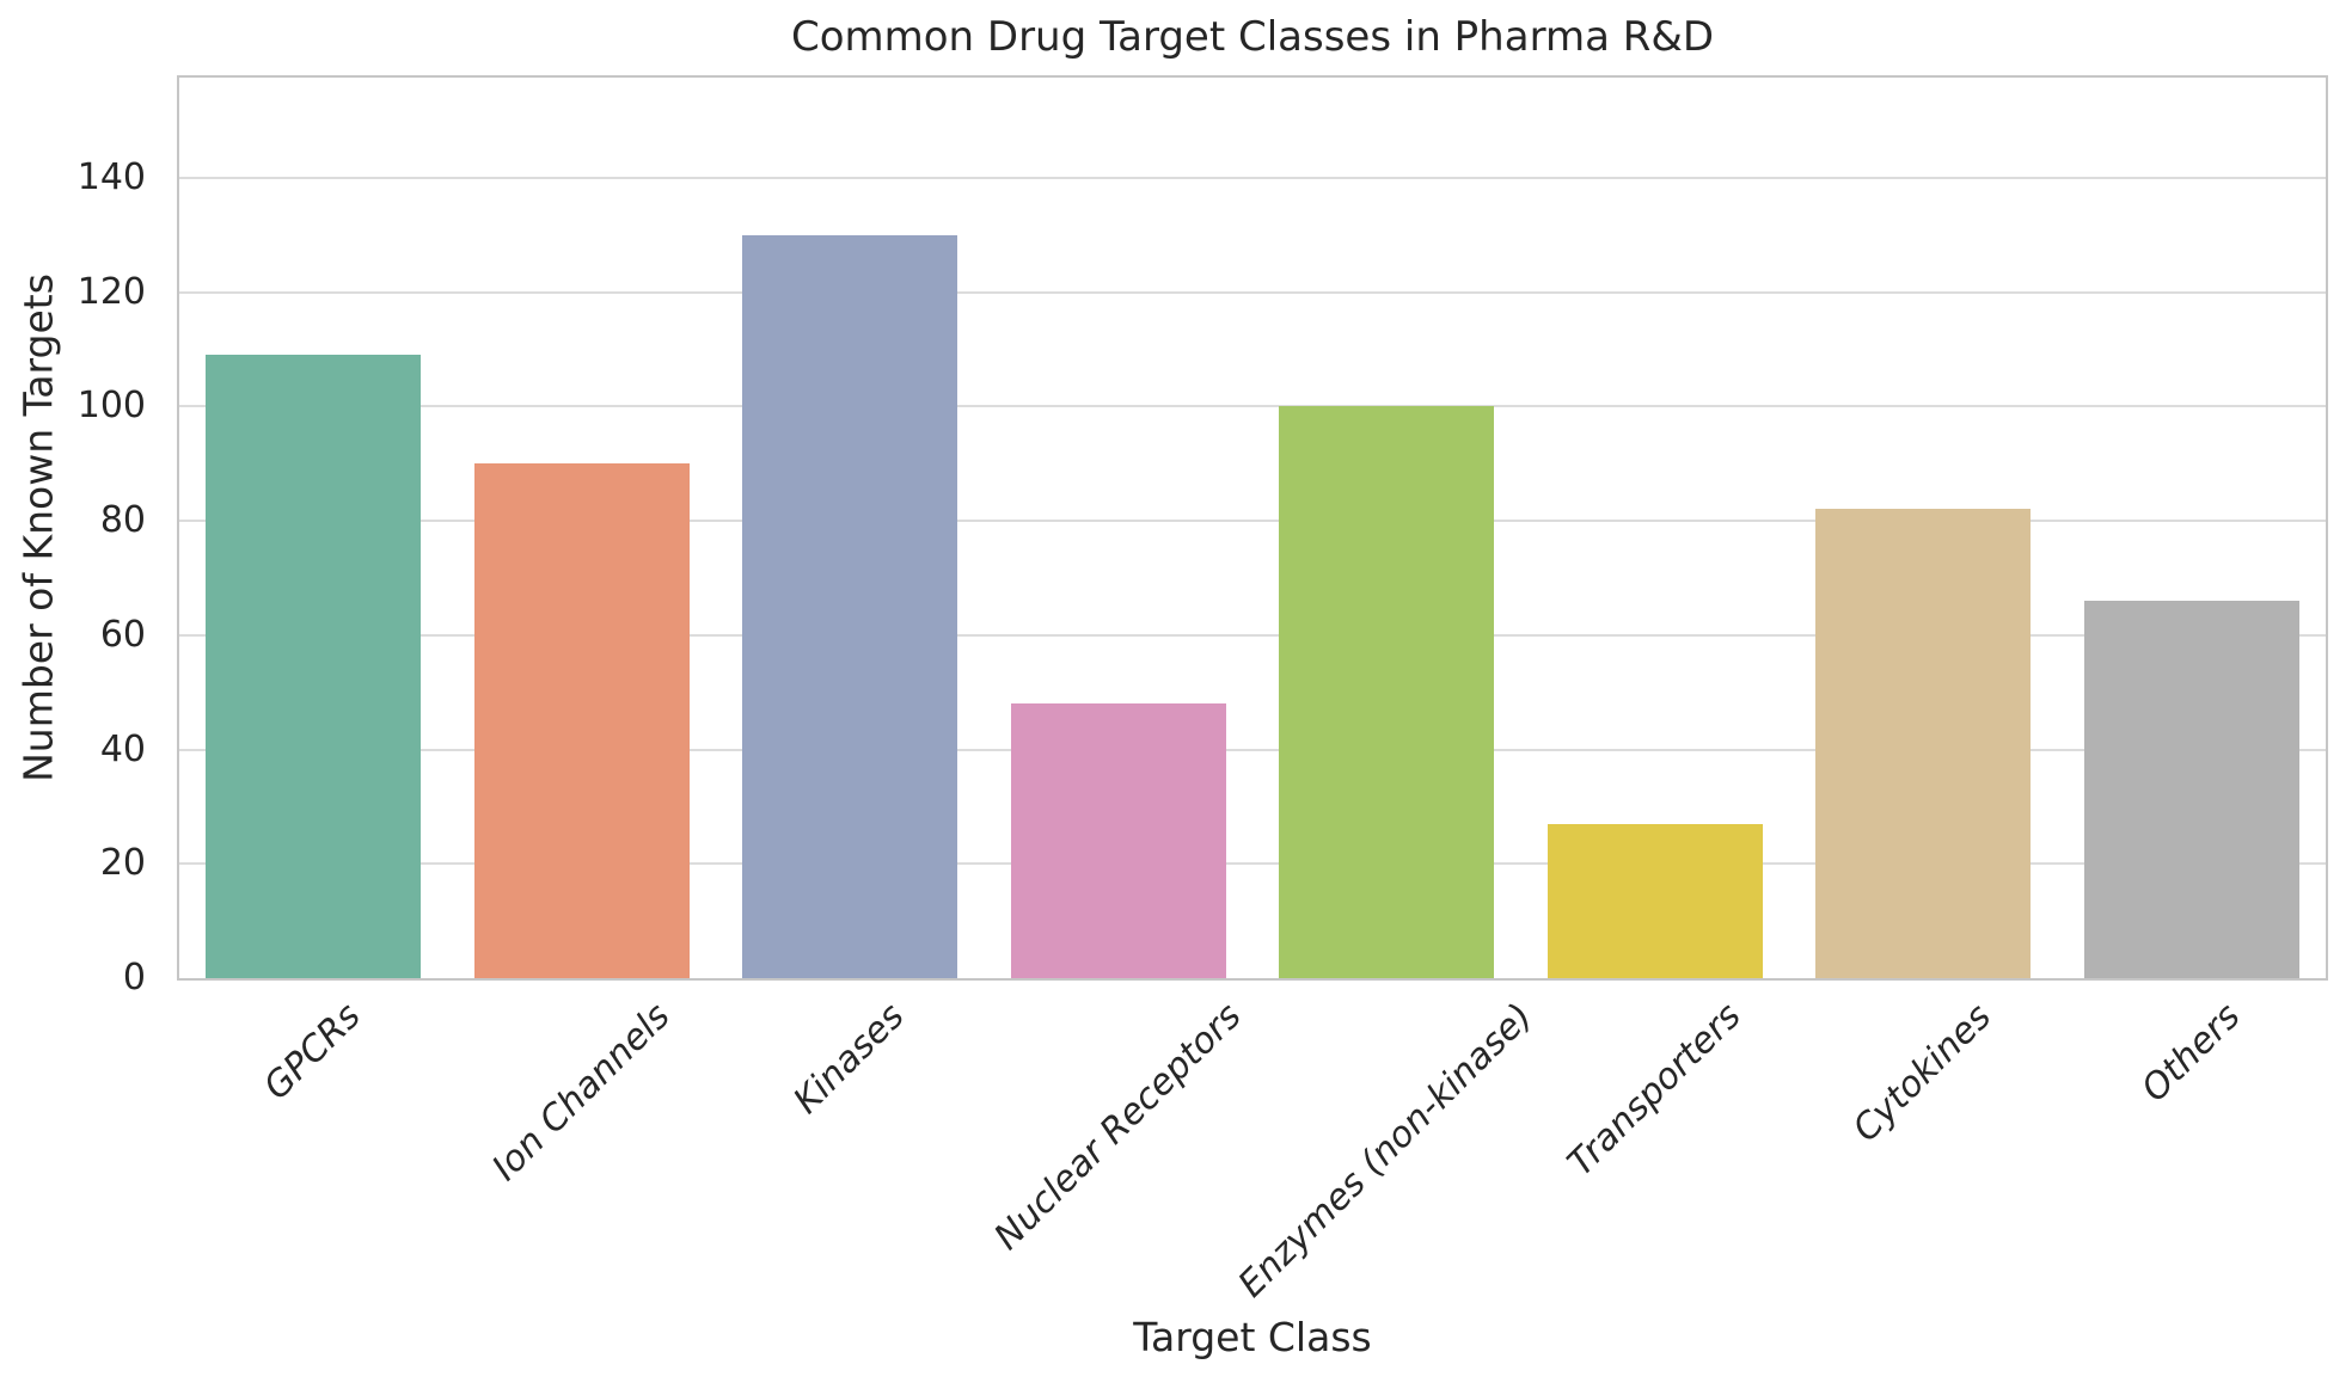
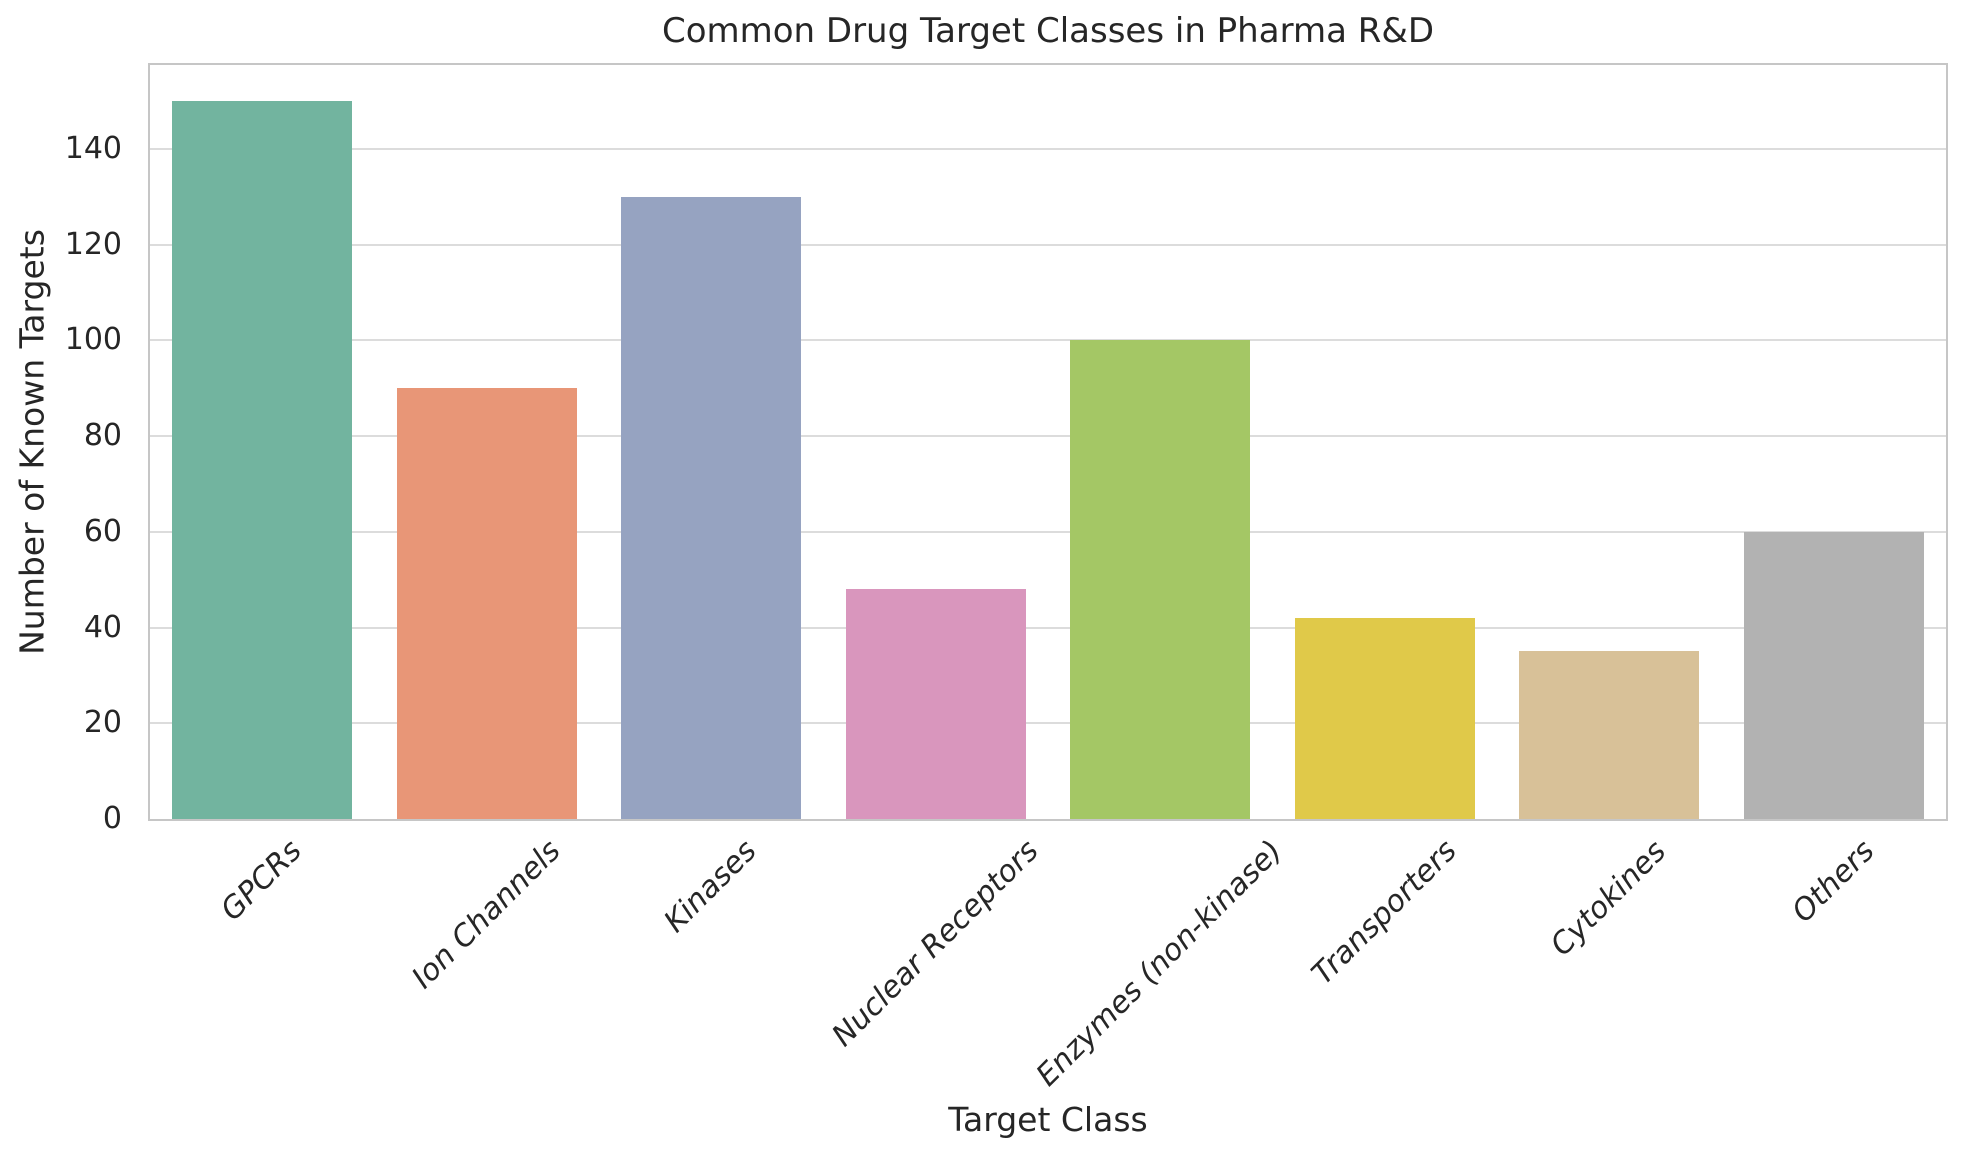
GPCRs: 109 -> 150
Transporters: 27 -> 42
Cytokines: 82 -> 35
Others: 66 -> 60
